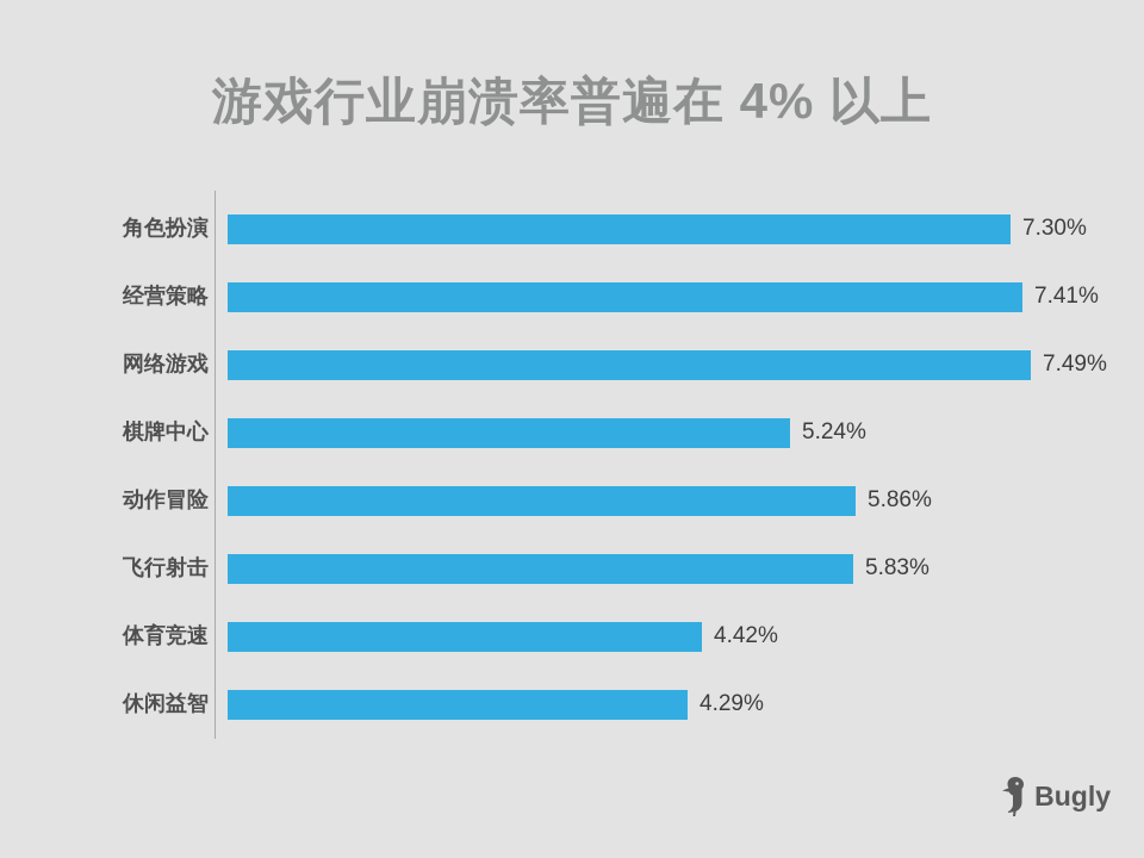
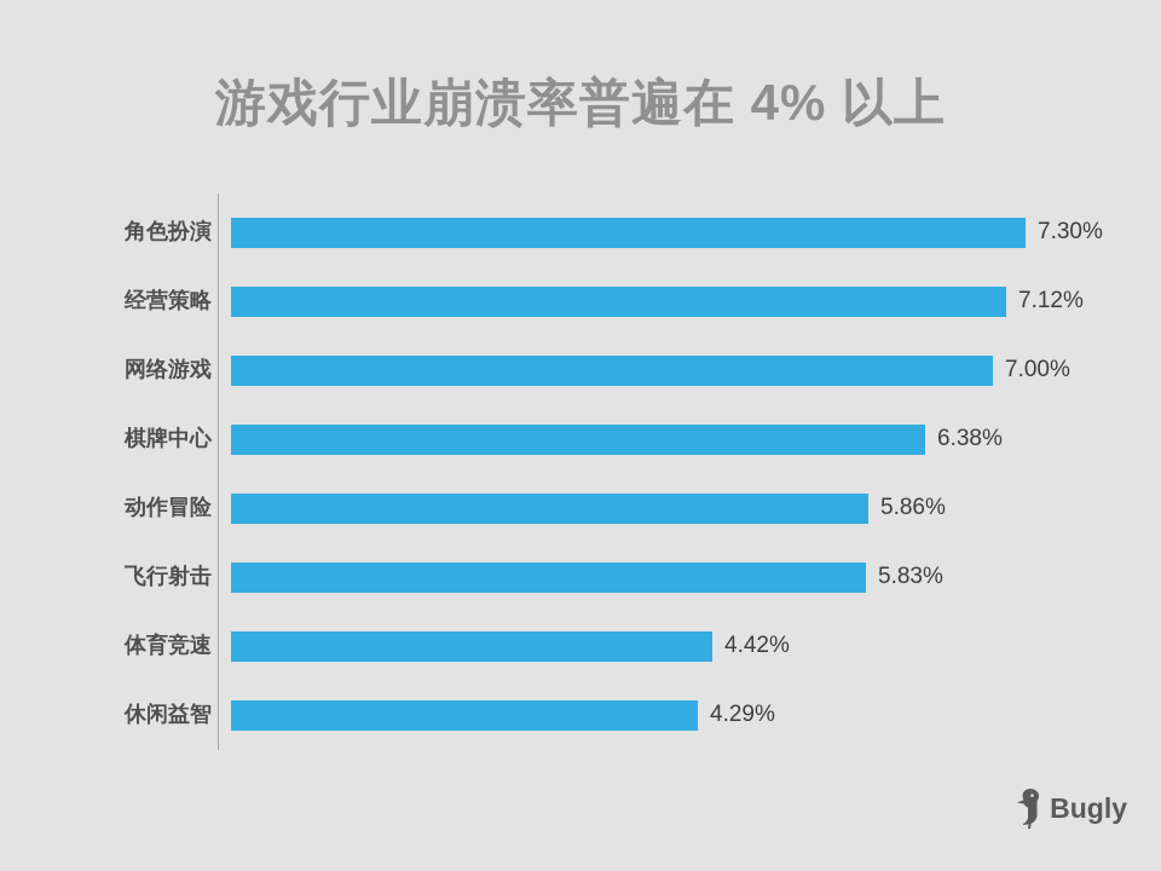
经营策略: 7.41% -> 7.12%
网络游戏: 7.49% -> 7.00%
棋牌中心: 5.24% -> 6.38%
